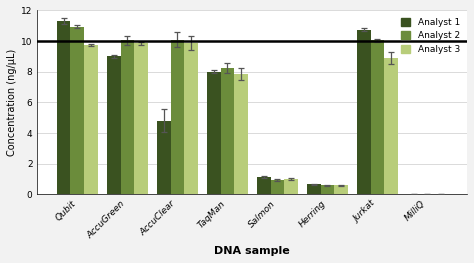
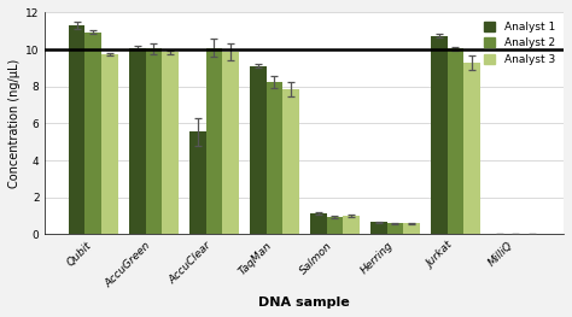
Analyst 1/AccuGreen: 9.0 -> 10.1
Analyst 1/AccuClear: 4.8 -> 5.5
Analyst 1/TaqMan: 8.0 -> 9.1
Analyst 3/Jurkat: 8.9 -> 9.3
